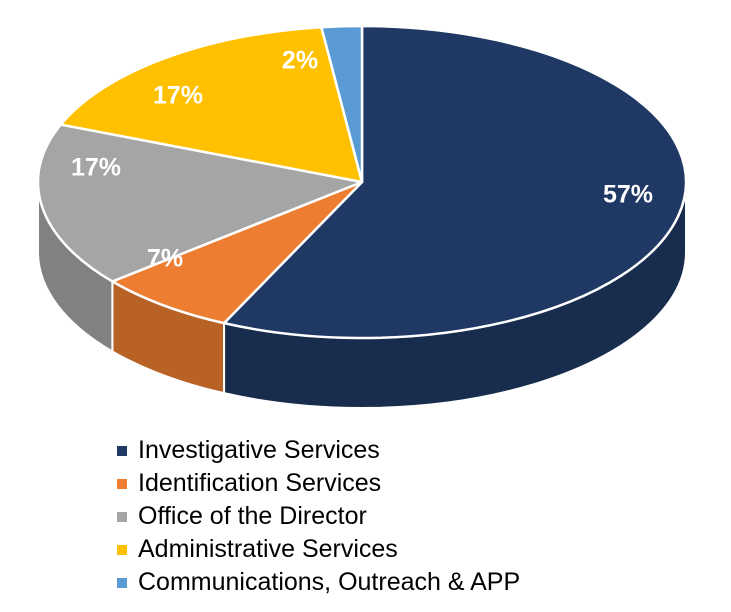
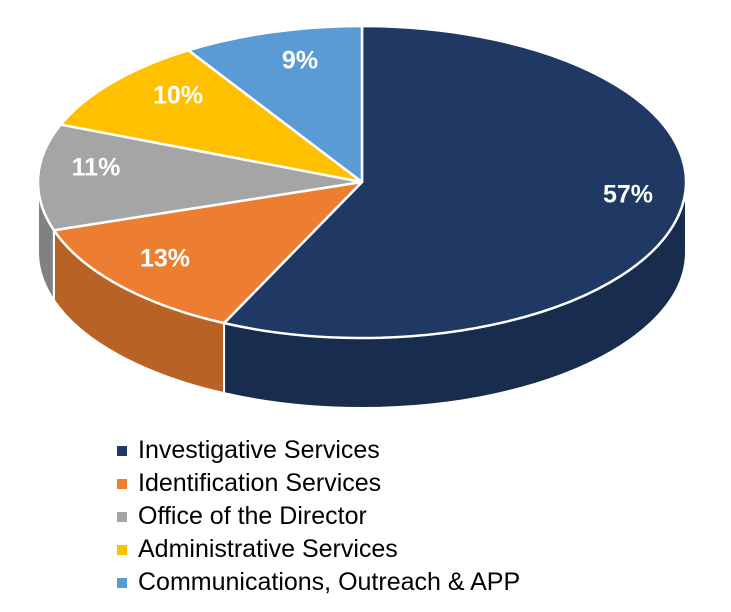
Identification Services: 7% -> 13%
Office of the Director: 17% -> 11%
Administrative Services: 17% -> 10%
Communications, Outreach & APP: 2% -> 9%
